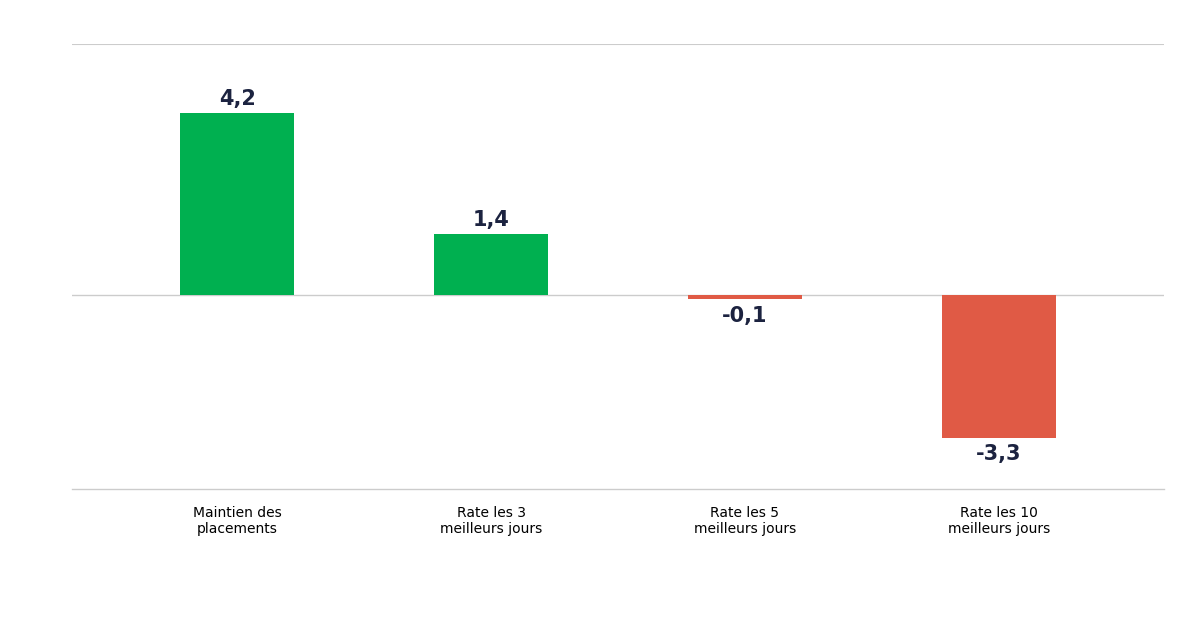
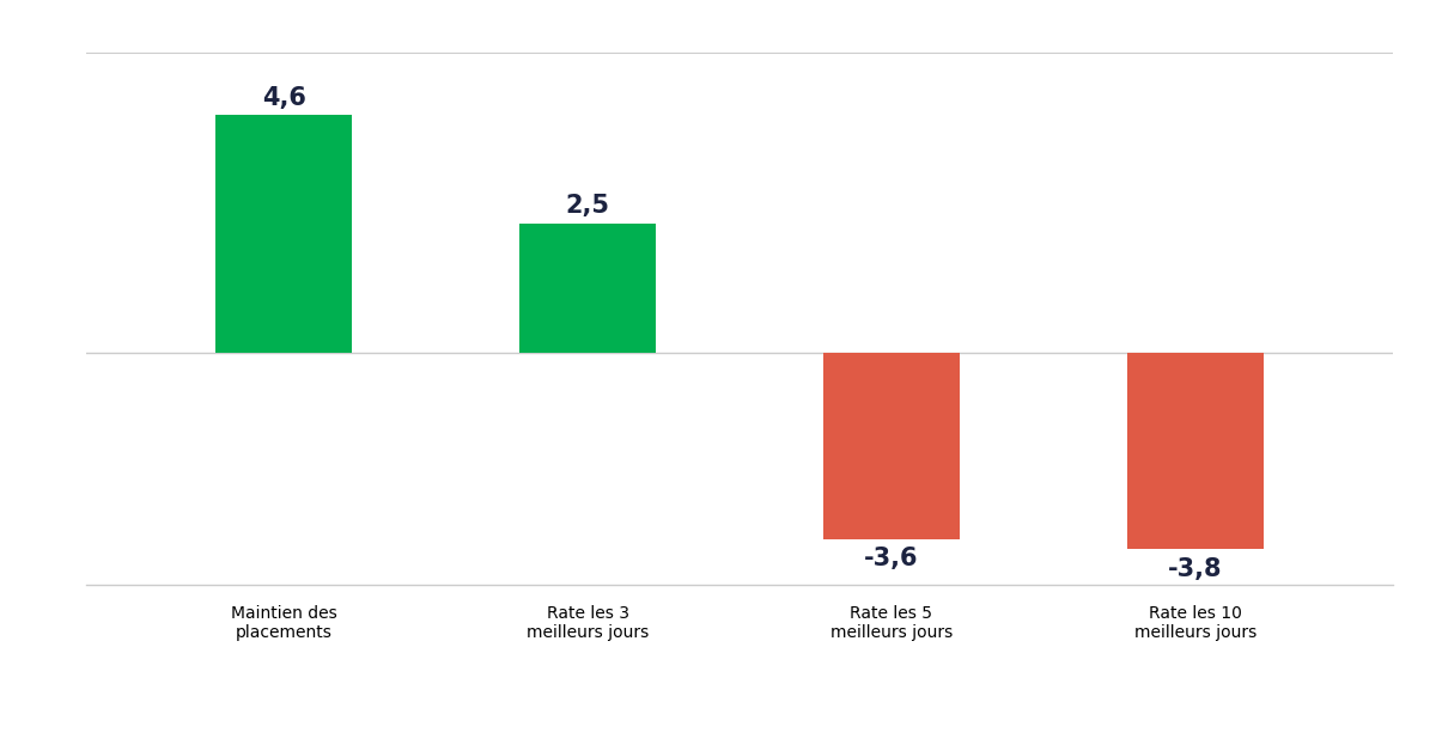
Maintien des placements: 4,2 -> 4,6
Rate les 3 meilleurs jours: 1,4 -> 2,5
Rate les 5 meilleurs jours: -0,1 -> -3,6
Rate les 10 meilleurs jours: -3,3 -> -3,8
